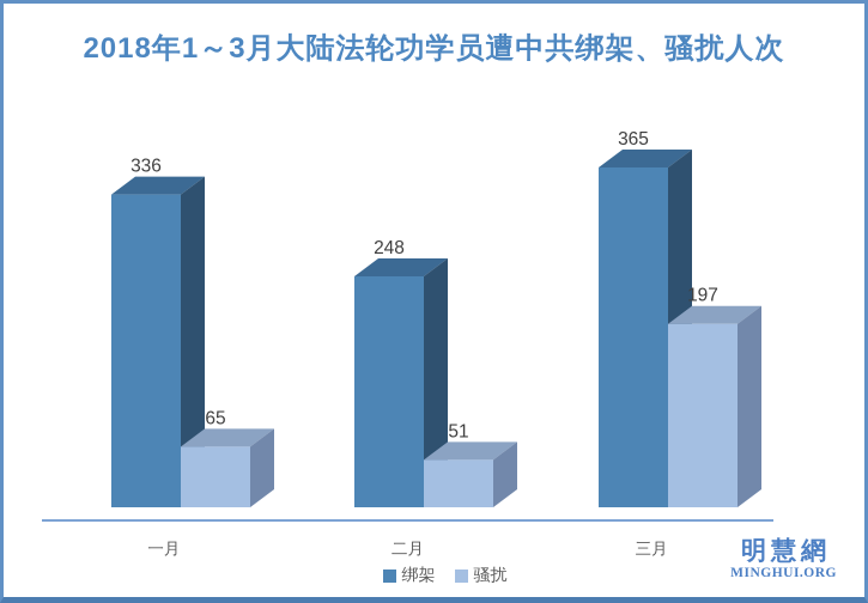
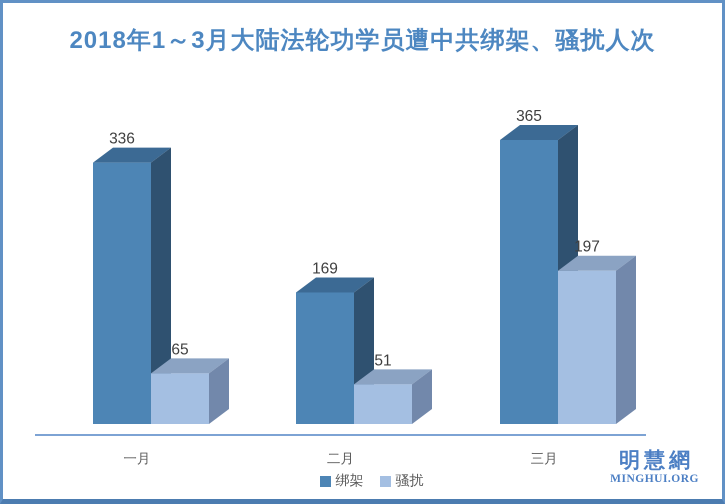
绑架/二月: 248 -> 169
